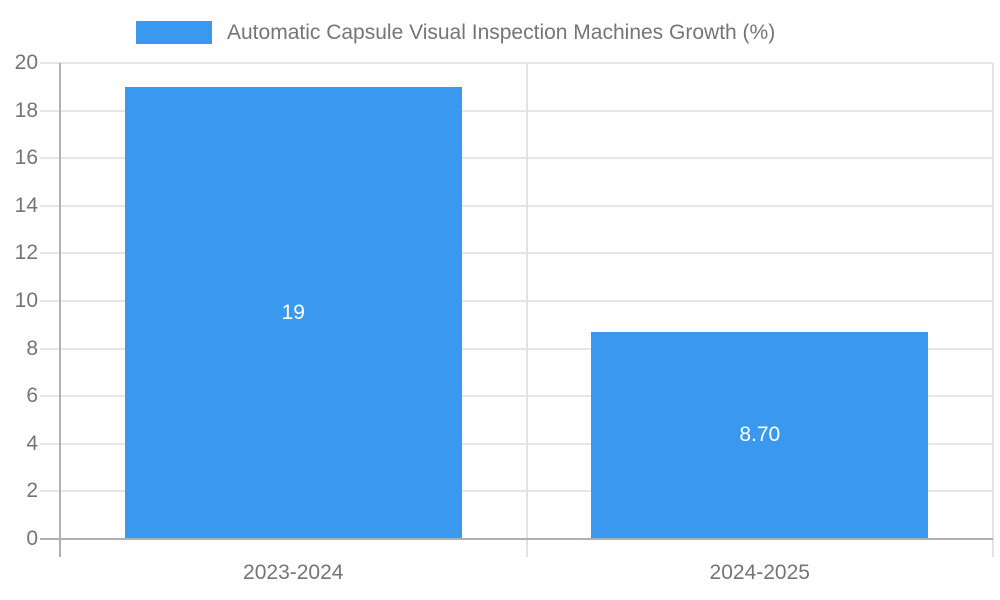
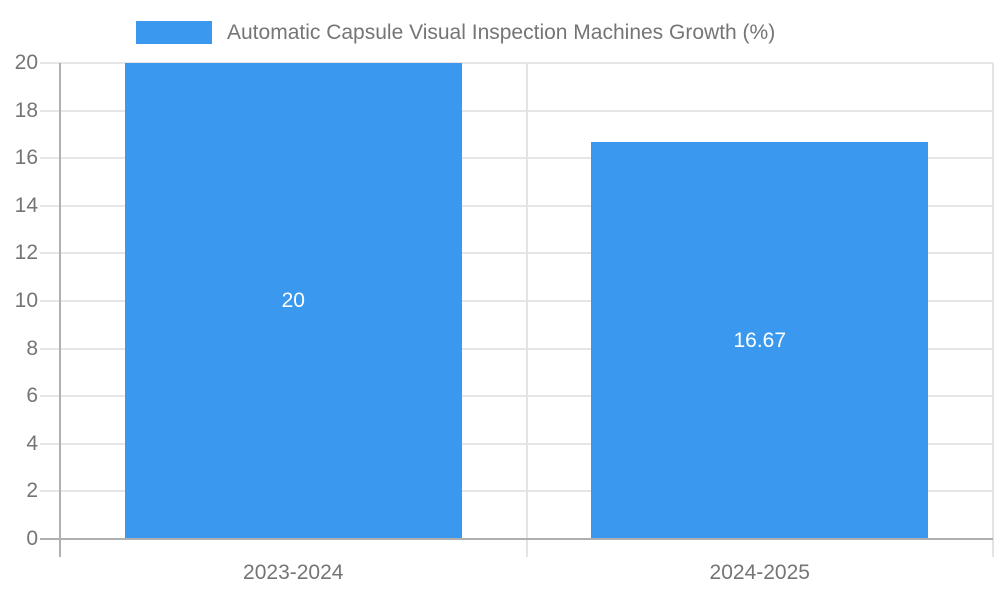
2023-2024: 19 -> 20
2024-2025: 8.70 -> 16.67
